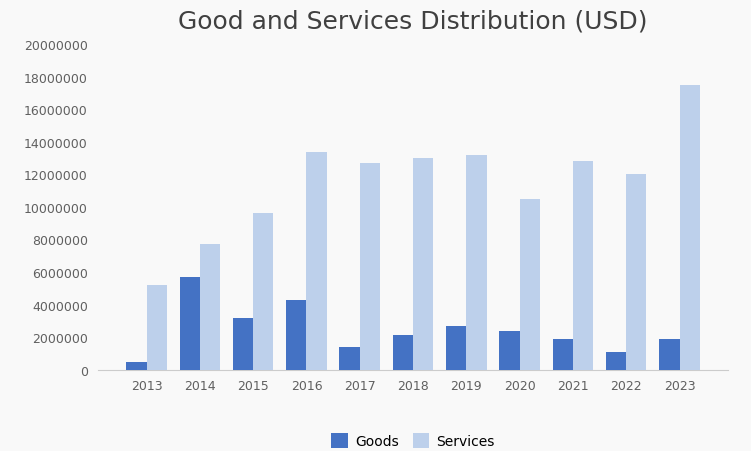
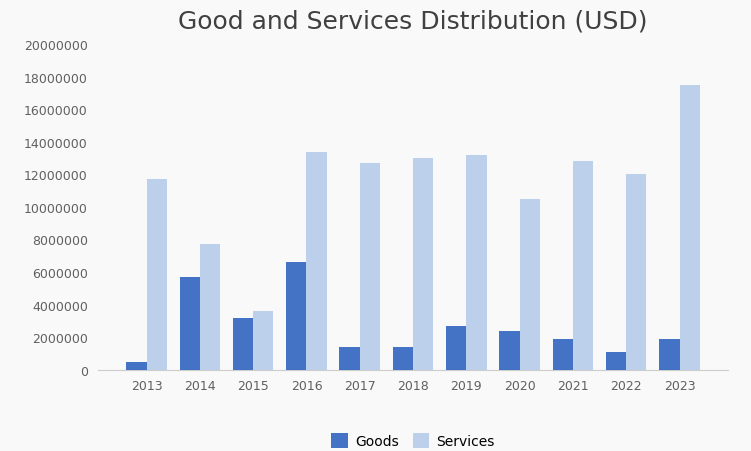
Services/2013: 5200000 -> 11700000
Services/2015: 9600000 -> 3600000
Goods/2016: 4300000 -> 6600000
Goods/2018: 2100000 -> 1400000
